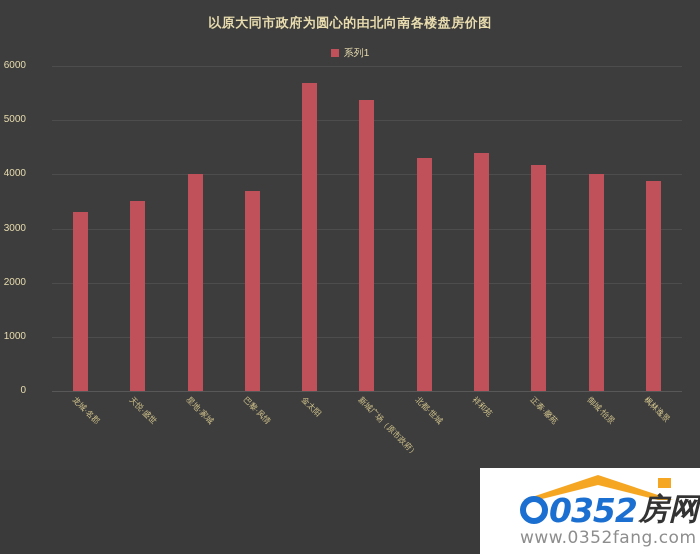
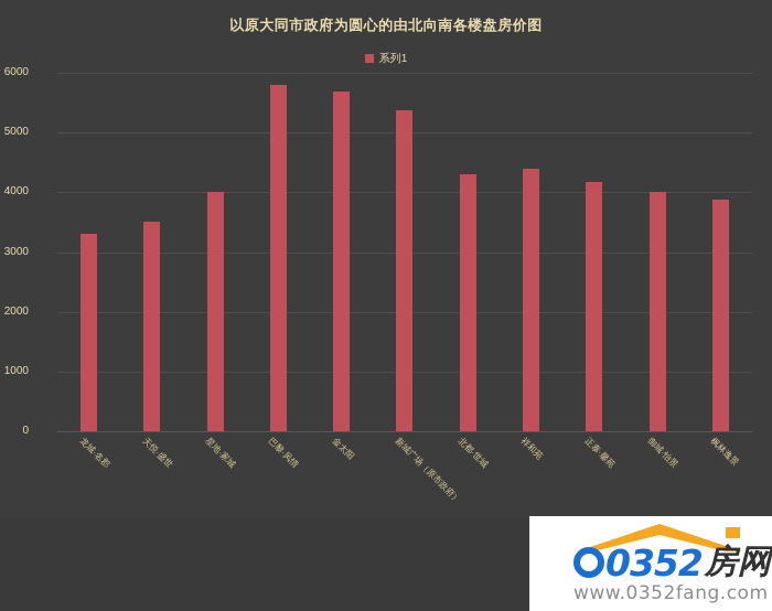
巴黎·风情: 3700 -> 5800
